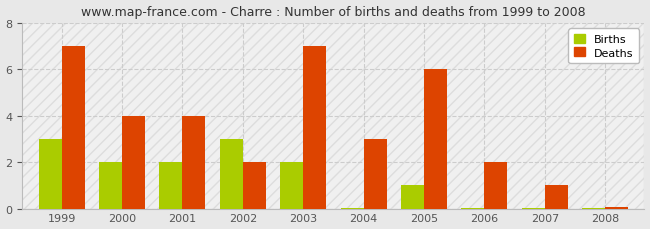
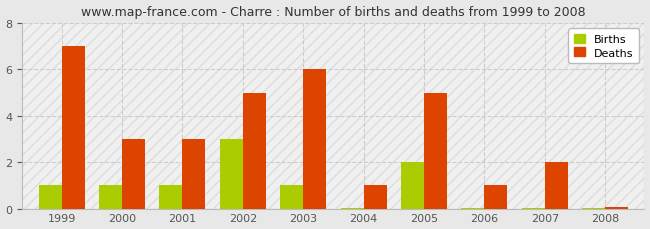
Births/1999: 3 -> 1
Births/2000: 2 -> 1
Deaths/2000: 4 -> 3
Births/2001: 2 -> 1
Deaths/2001: 4 -> 3
Deaths/2002: 2 -> 5
Births/2003: 2 -> 1
Deaths/2003: 7 -> 6
Deaths/2004: 3 -> 1
Births/2005: 1 -> 2
Deaths/2005: 6 -> 5
Deaths/2006: 2 -> 1
Deaths/2007: 1 -> 2
